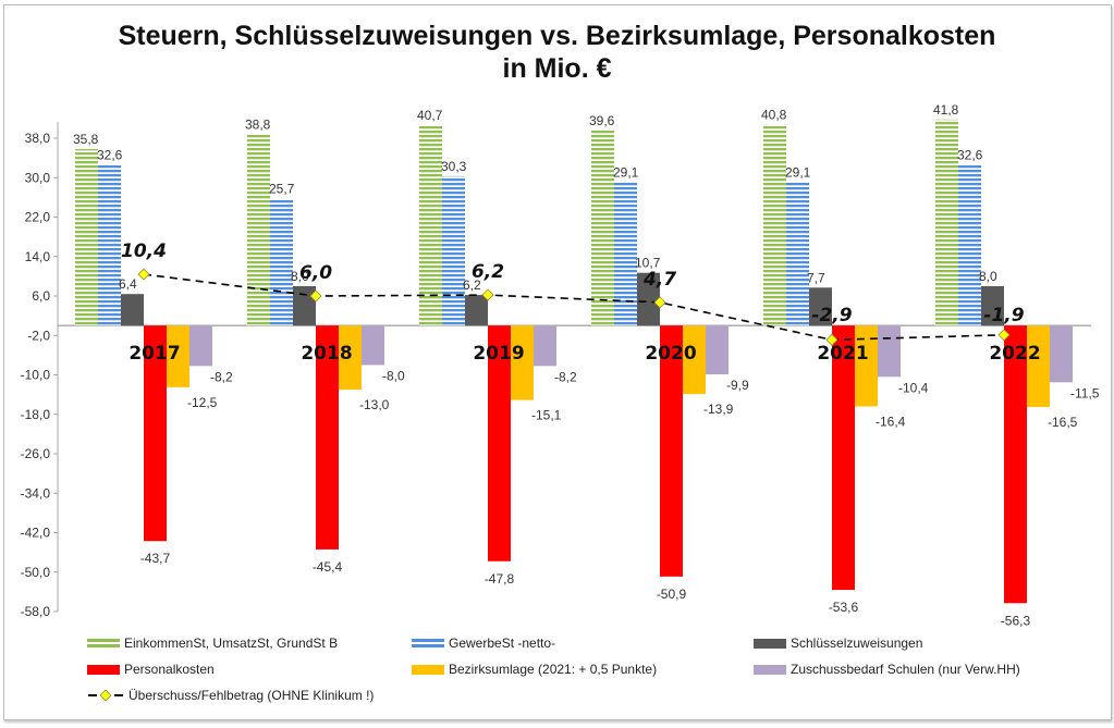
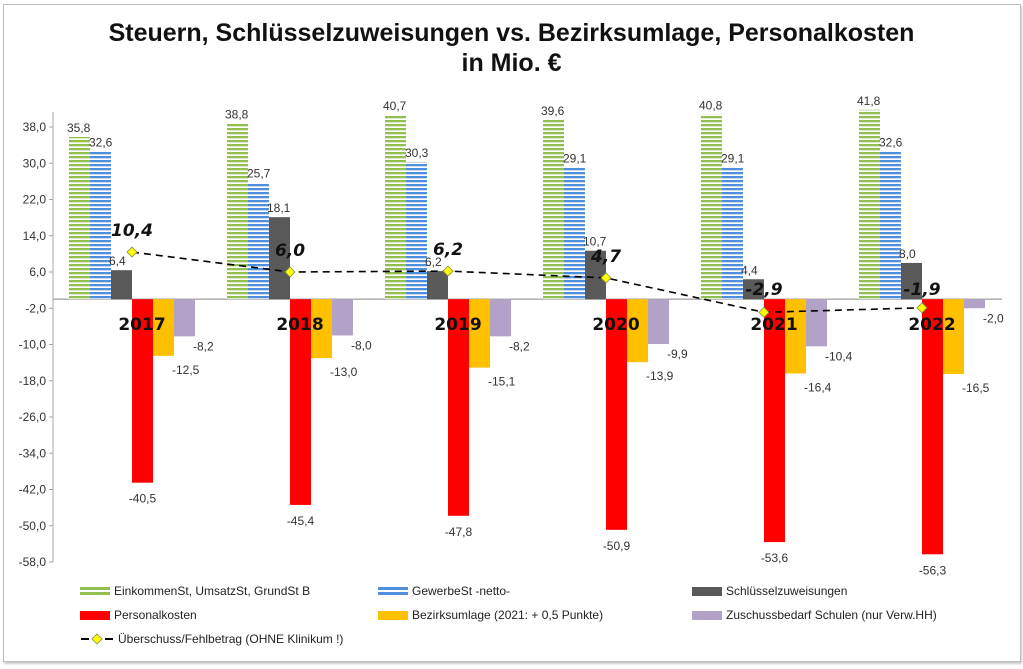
Personalkosten/2017: -43,7 -> -40,5
Schlüsselzuweisungen/2018: 8,0 -> 18,1
Schlüsselzuweisungen/2021: 7,7 -> 4,4
Zuschussbedarf Schulen (nur Verw.HH)/2022: -11,5 -> -2,0
